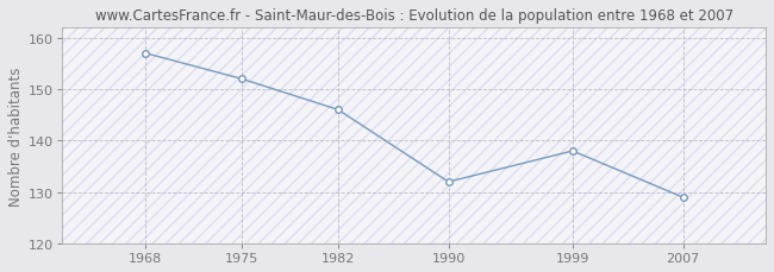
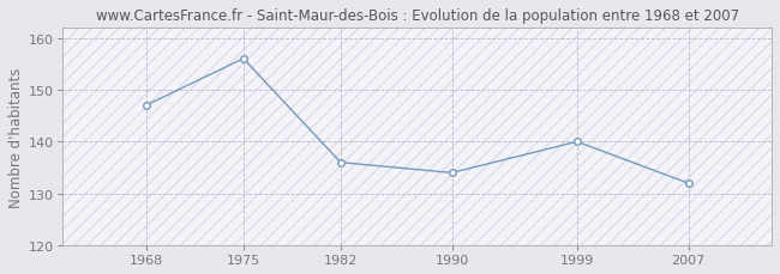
1968: 157 -> 147
1975: 152 -> 156
1982: 146 -> 136
1990: 132 -> 134
1999: 138 -> 140
2007: 129 -> 132
